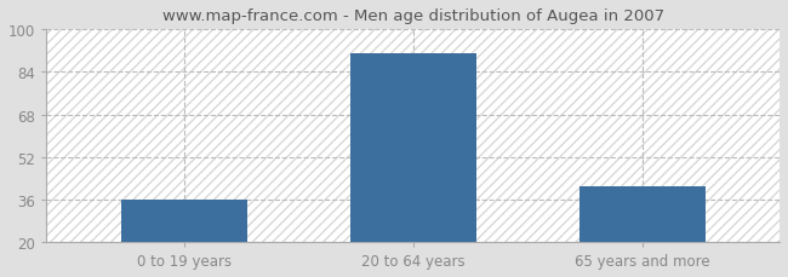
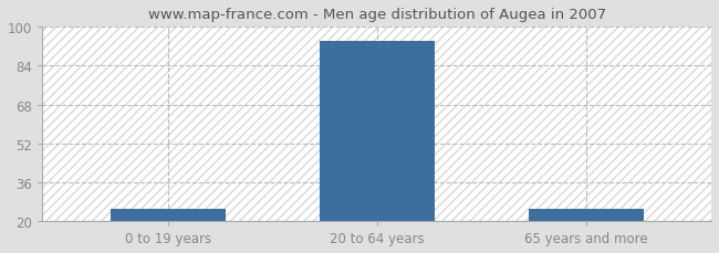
0 to 19 years: 36 -> 25
20 to 64 years: 91 -> 94
65 years and more: 41 -> 25
